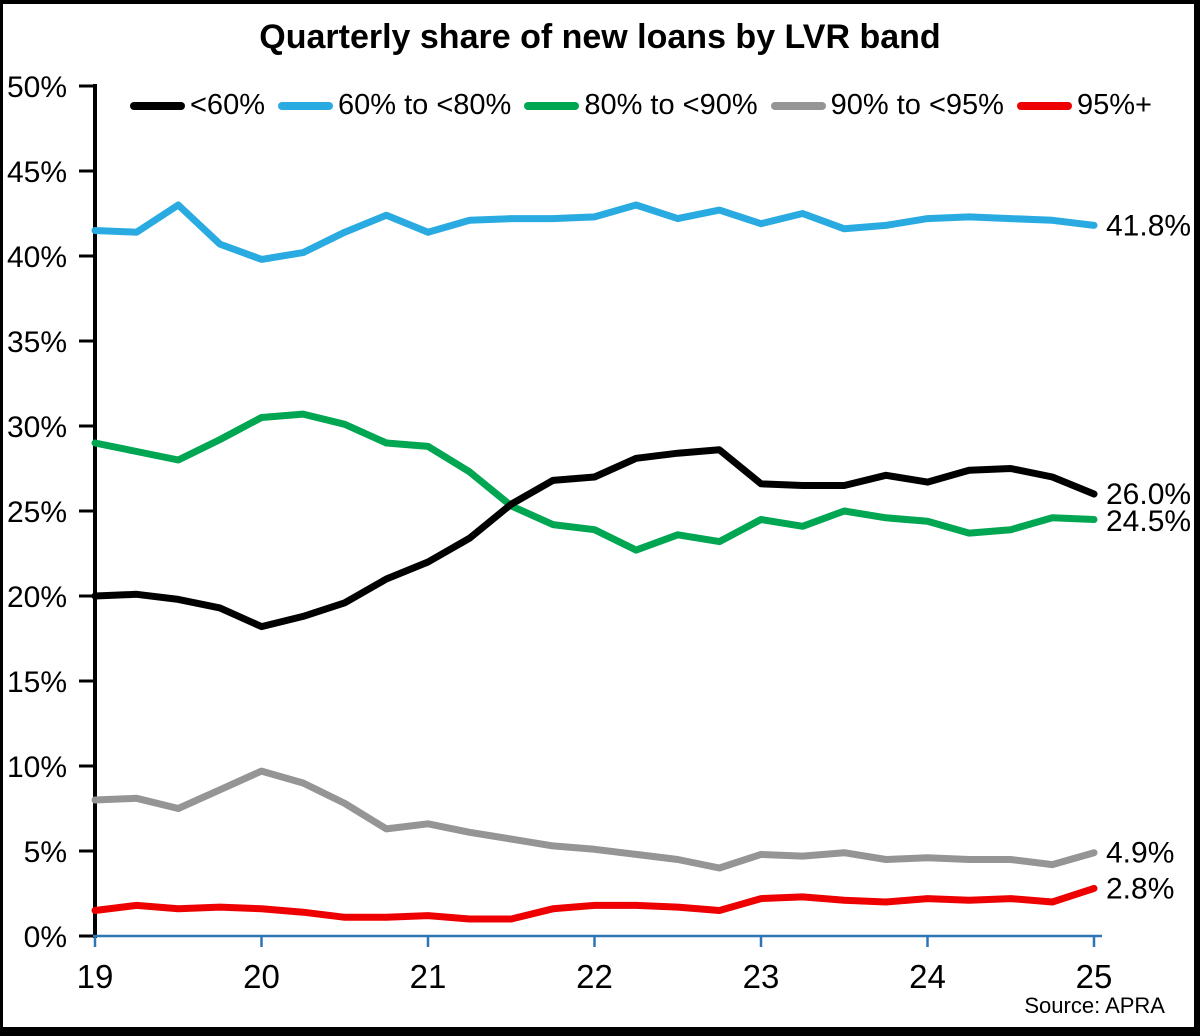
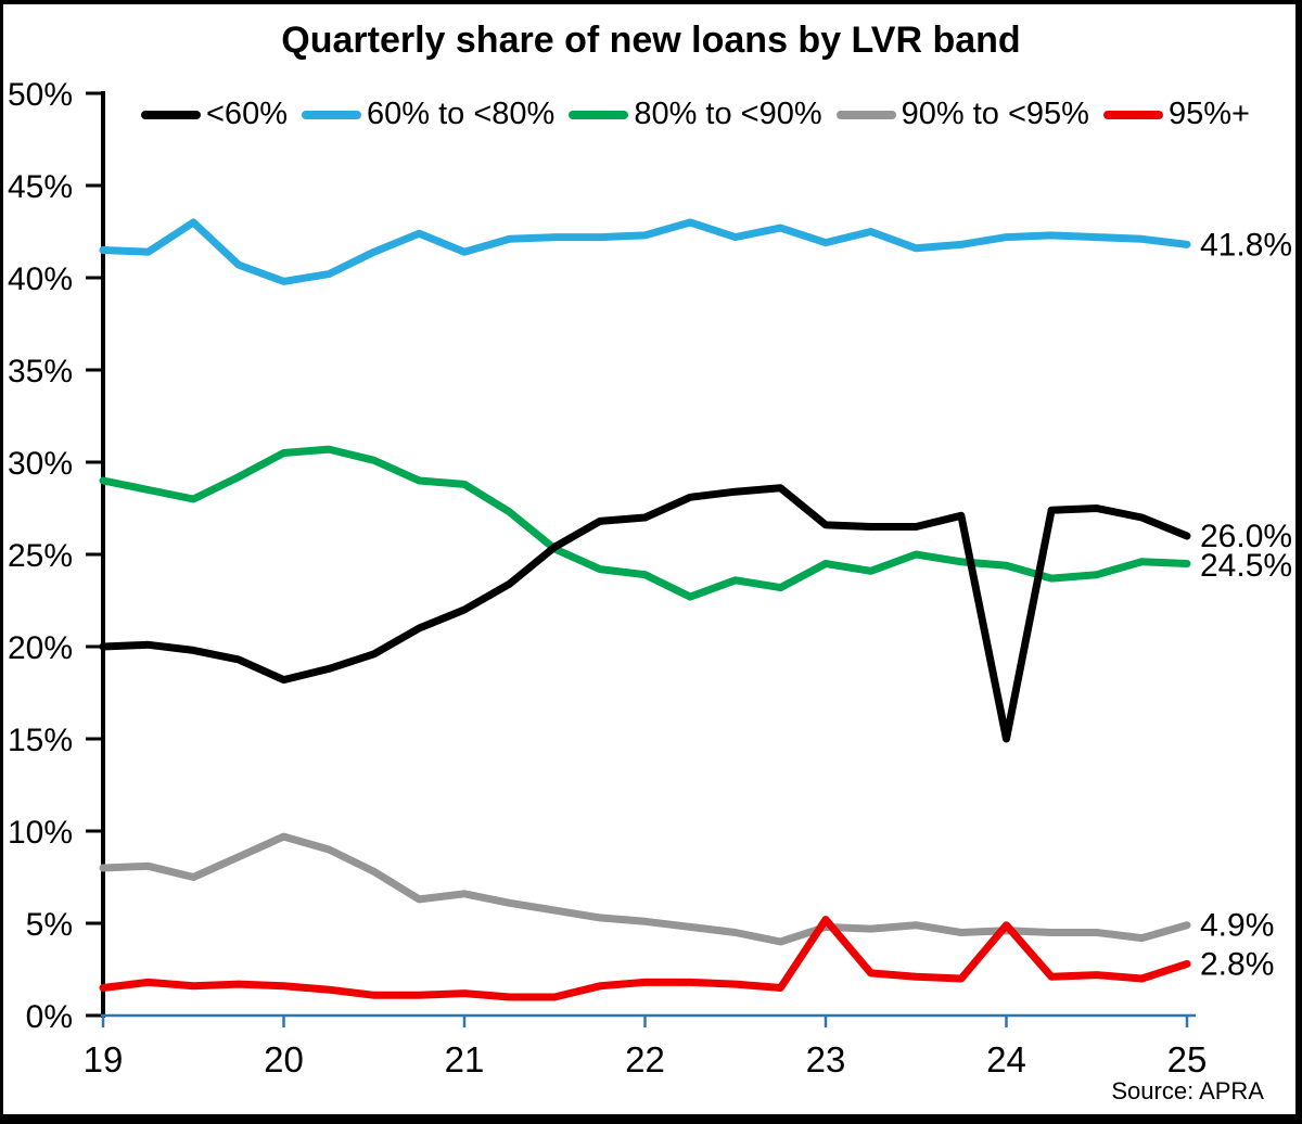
95%+/23: 2.2% -> 5.2%
<60%/24: 26.7% -> 15.0%
95%+/24: 2.2% -> 4.9%
